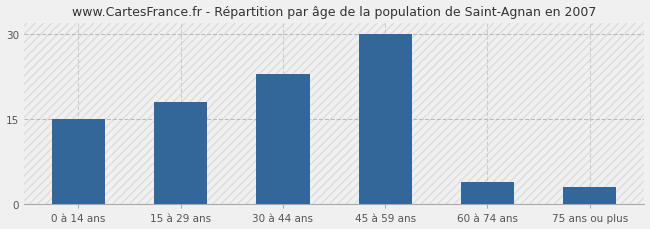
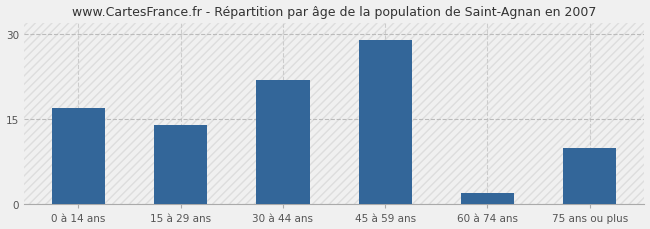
0 à 14 ans: 15 -> 17
15 à 29 ans: 18 -> 14
30 à 44 ans: 23 -> 22
45 à 59 ans: 30 -> 29
60 à 74 ans: 4 -> 2
75 ans ou plus: 3 -> 10
